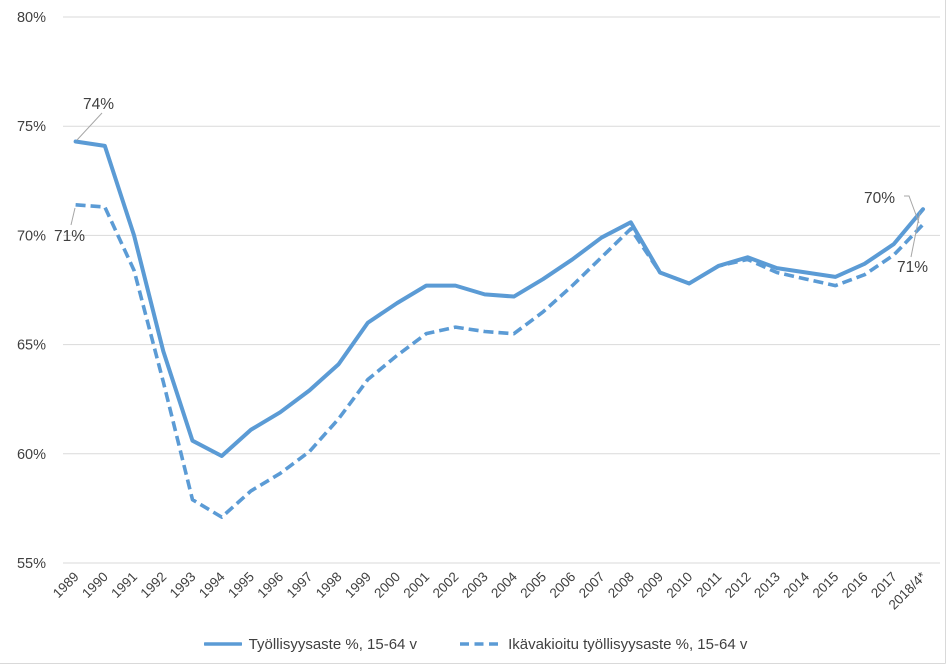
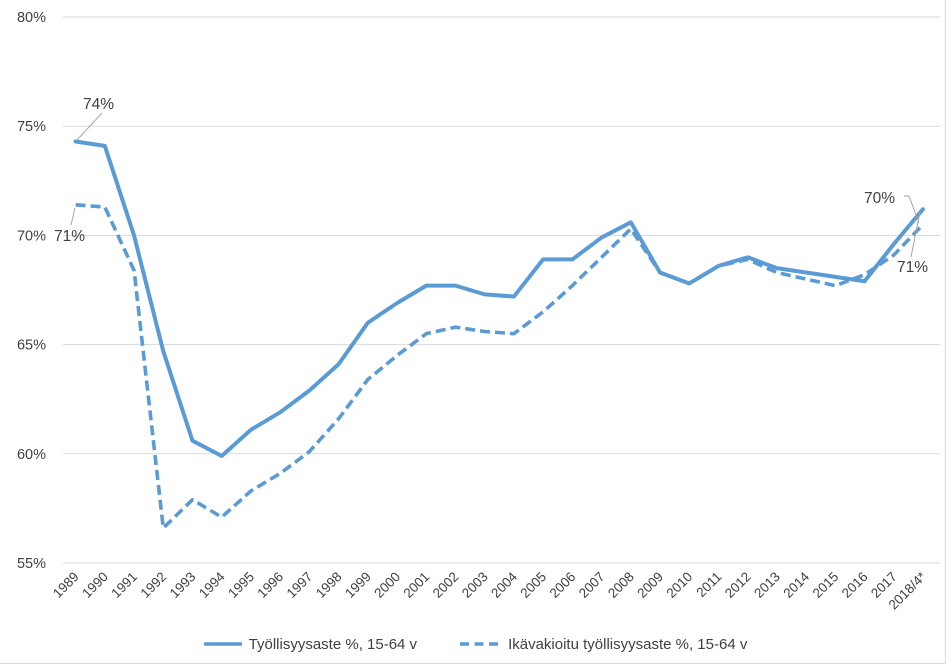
Ikävakioitu työllisyysaste %, 15-64 v/1992: 63.3% -> 56.6%
Työllisyysaste %, 15-64 v/2005: 68.0% -> 68.9%
Työllisyysaste %, 15-64 v/2016: 68.7% -> 67.9%
